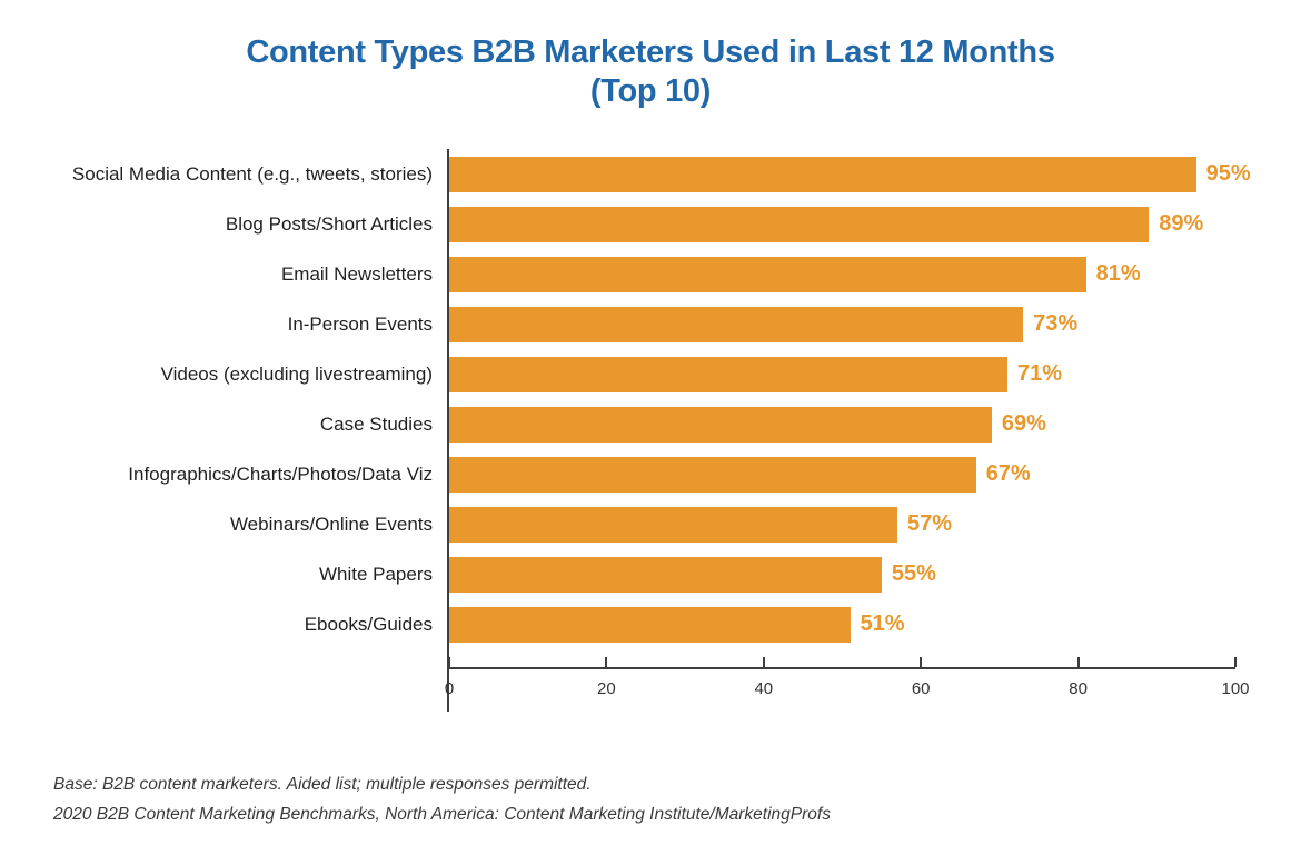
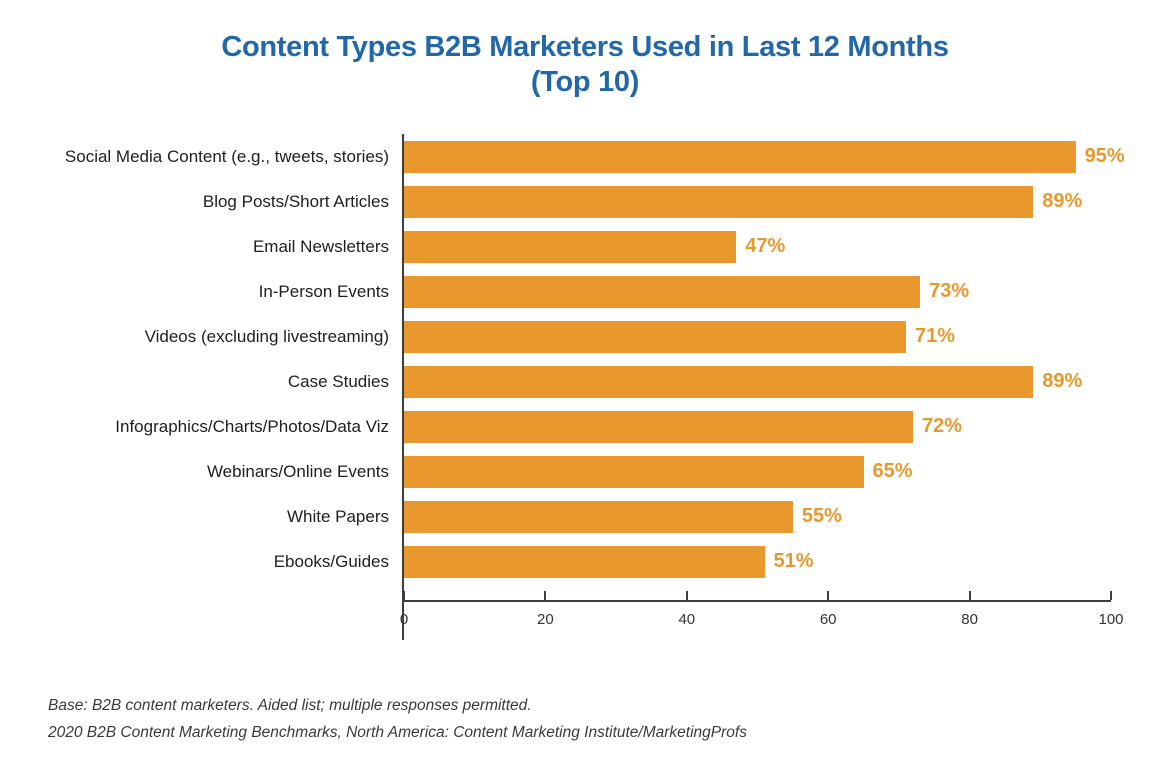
Email Newsletters: 81% -> 47%
Case Studies: 69% -> 89%
Infographics/Charts/Photos/Data Viz: 67% -> 72%
Webinars/Online Events: 57% -> 65%
